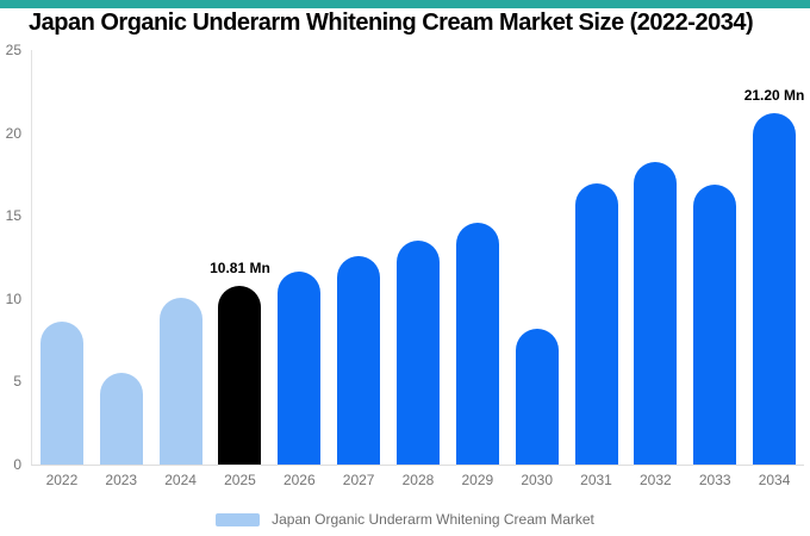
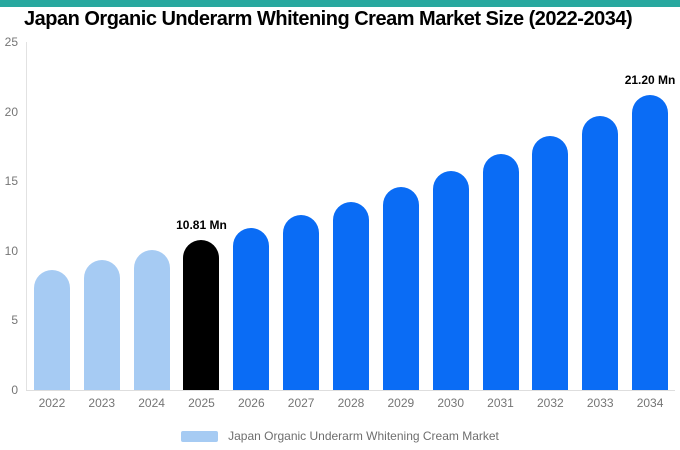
2023: 5.5 -> 9.3
2030: 8.2 -> 15.7
2033: 16.9 -> 19.7
